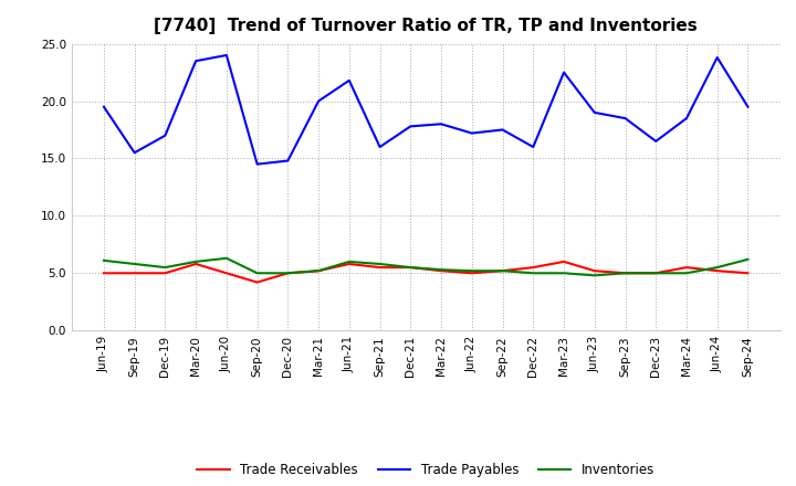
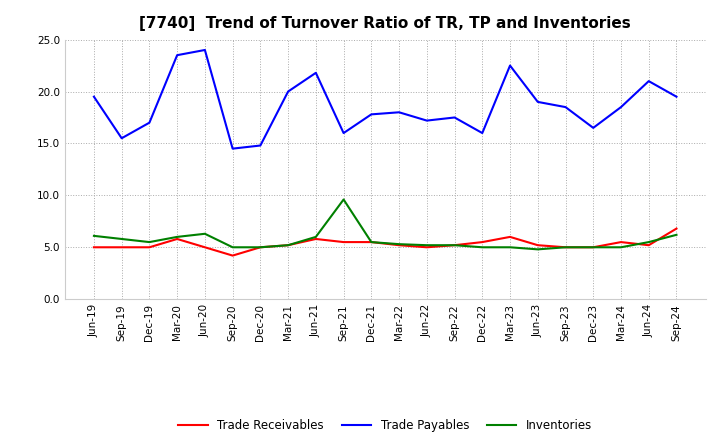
Inventories/Sep-21: 5.8 -> 9.6
Trade Payables/Jun-24: 23.8 -> 21.0
Trade Receivables/Sep-24: 5.0 -> 6.8
